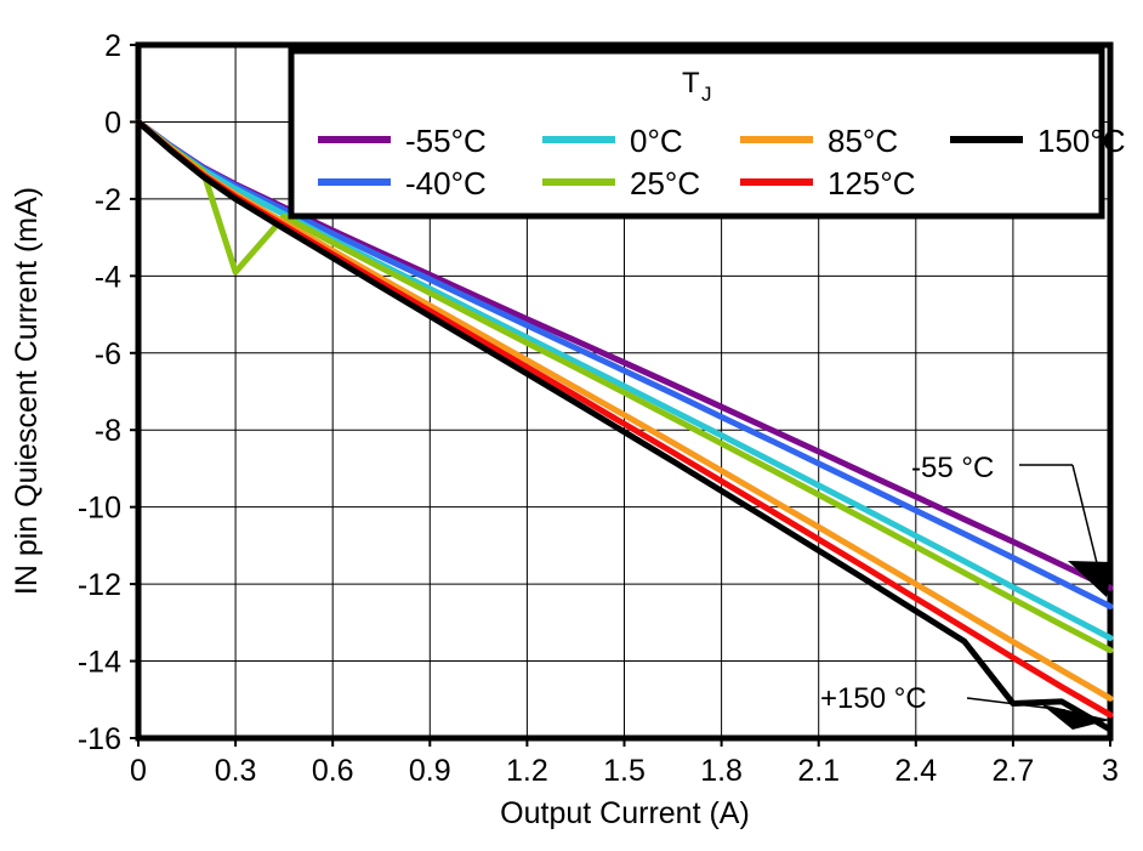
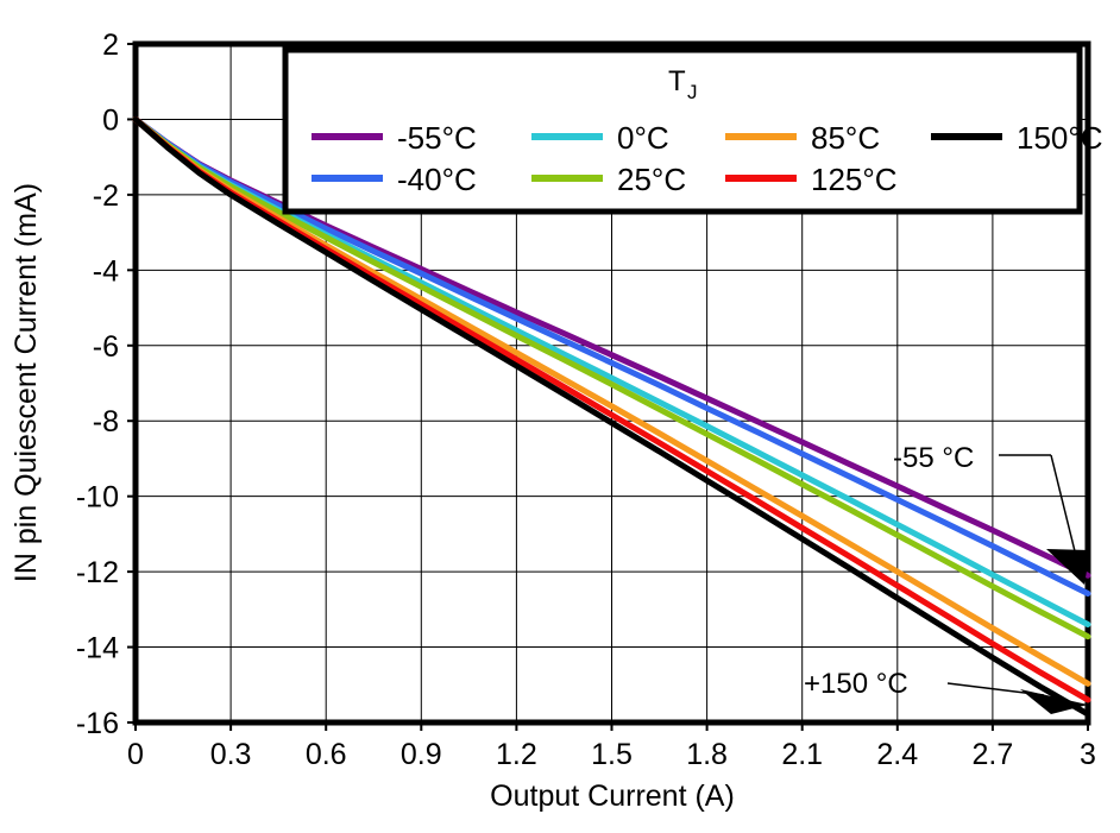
25°C/0.3: -3.9 -> -1.8
150°C/2.7: -15.1 -> -14.3
